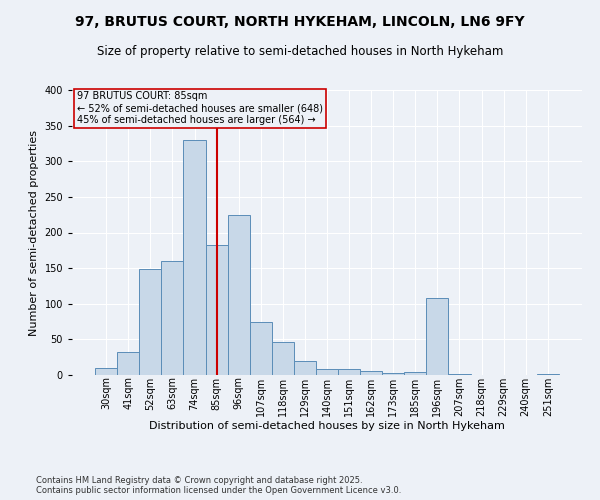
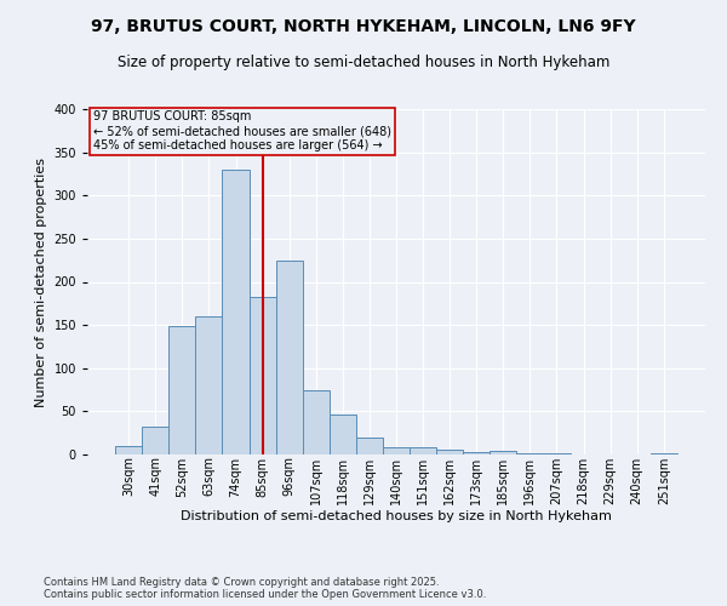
196sqm: 108 -> 1
